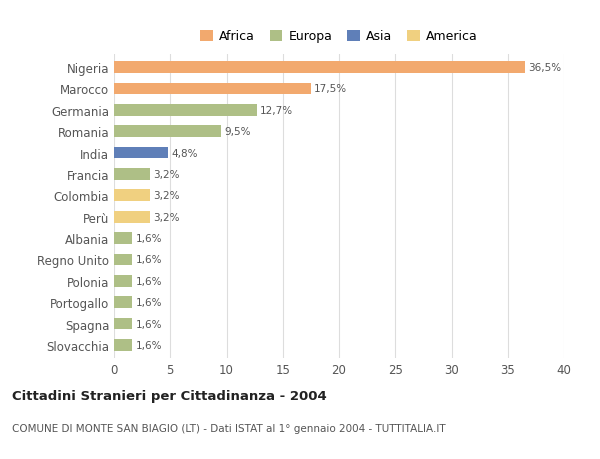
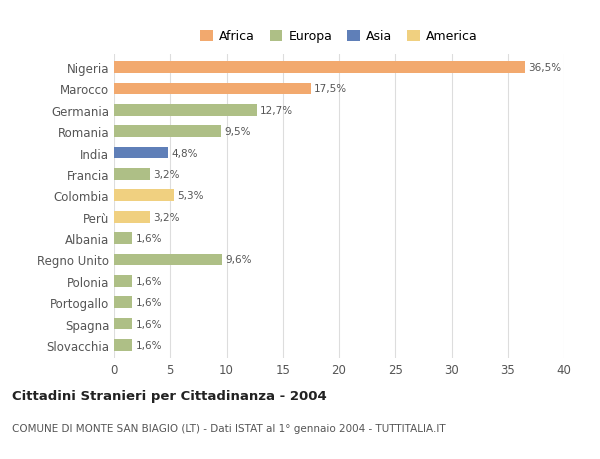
Colombia: 3,2% -> 5,3%
Regno Unito: 1,6% -> 9,6%
